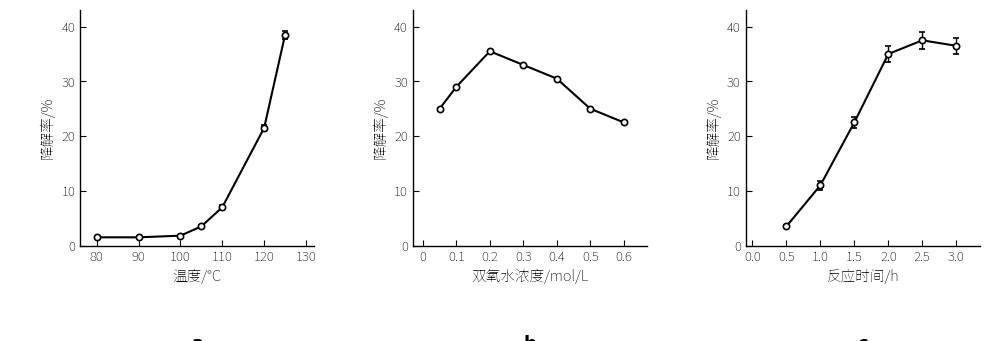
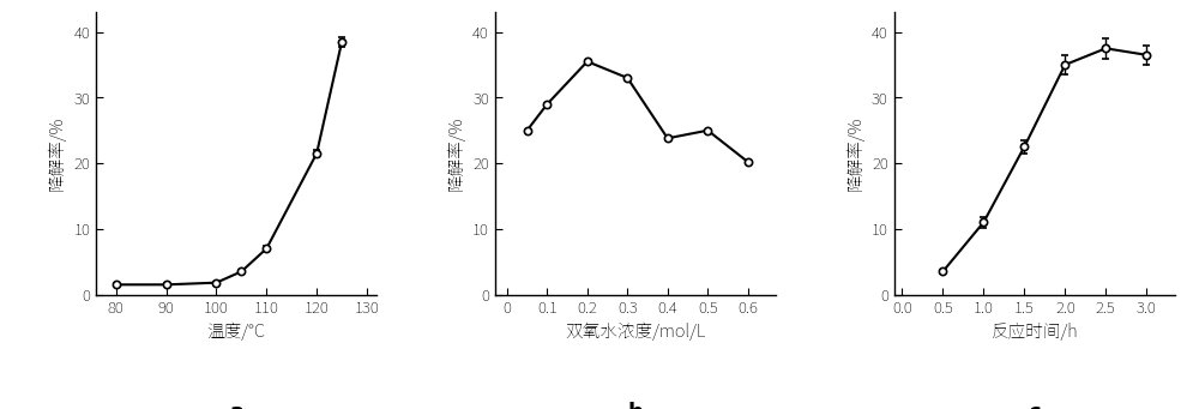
0.4: 30.5 -> 23.8
0.6: 22.5 -> 20.2
